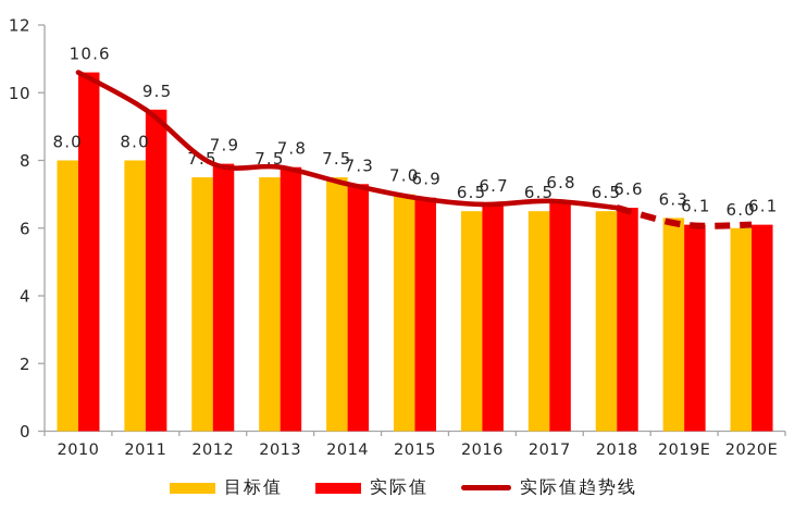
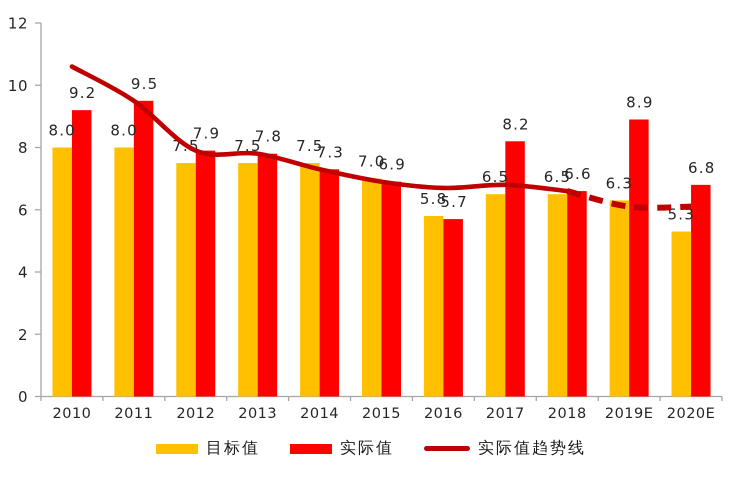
实际值/2010: 10.6 -> 9.2
目标值/2016: 6.5 -> 5.8
实际值/2016: 6.7 -> 5.7
实际值/2017: 6.8 -> 8.2
实际值/2019E: 6.1 -> 8.9
目标值/2020E: 6.0 -> 5.3
实际值/2020E: 6.1 -> 6.8
